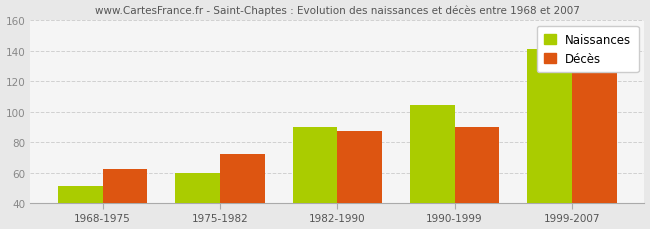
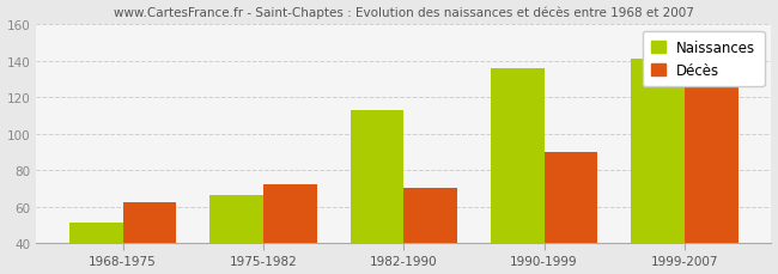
Naissances/1975-1982: 60 -> 66
Naissances/1982-1990: 90 -> 113
Décès/1982-1990: 87 -> 70
Naissances/1990-1999: 104 -> 136
